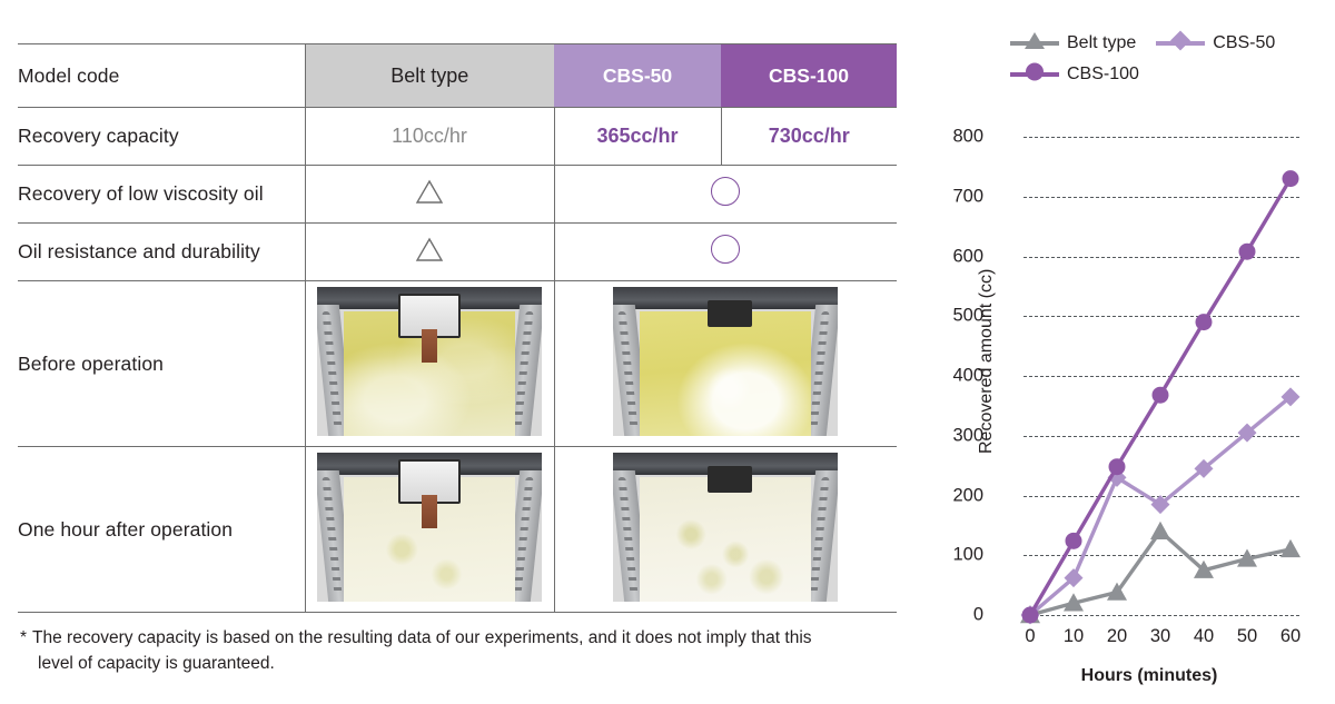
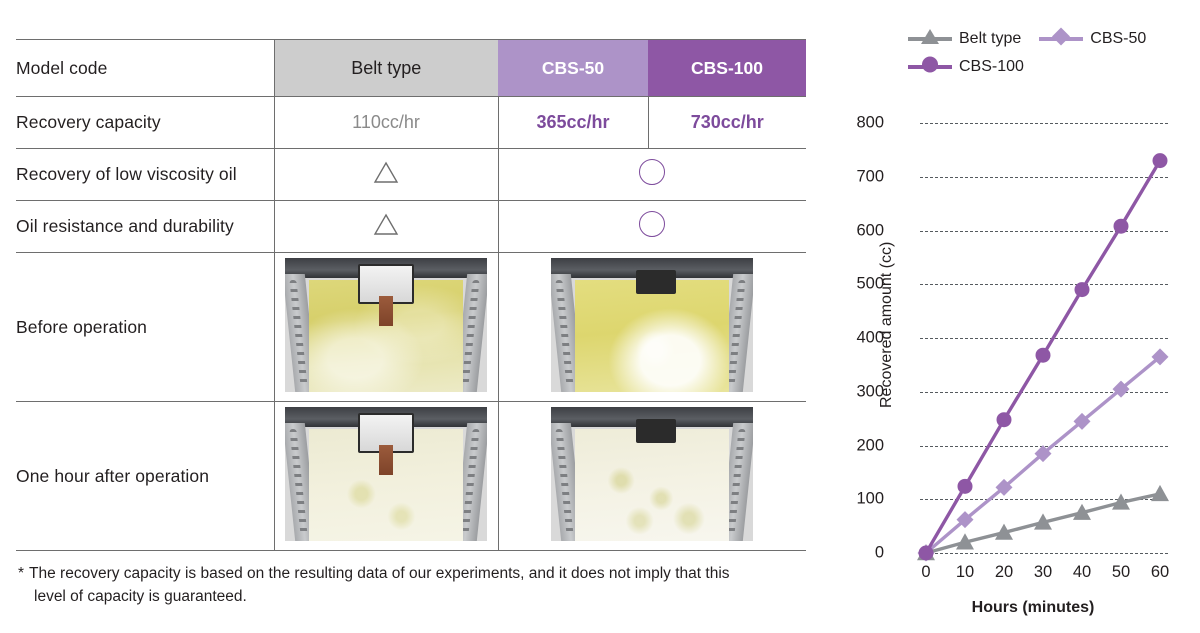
CBS-50/20: 230 -> 120
Belt type/30: 140 -> 60
